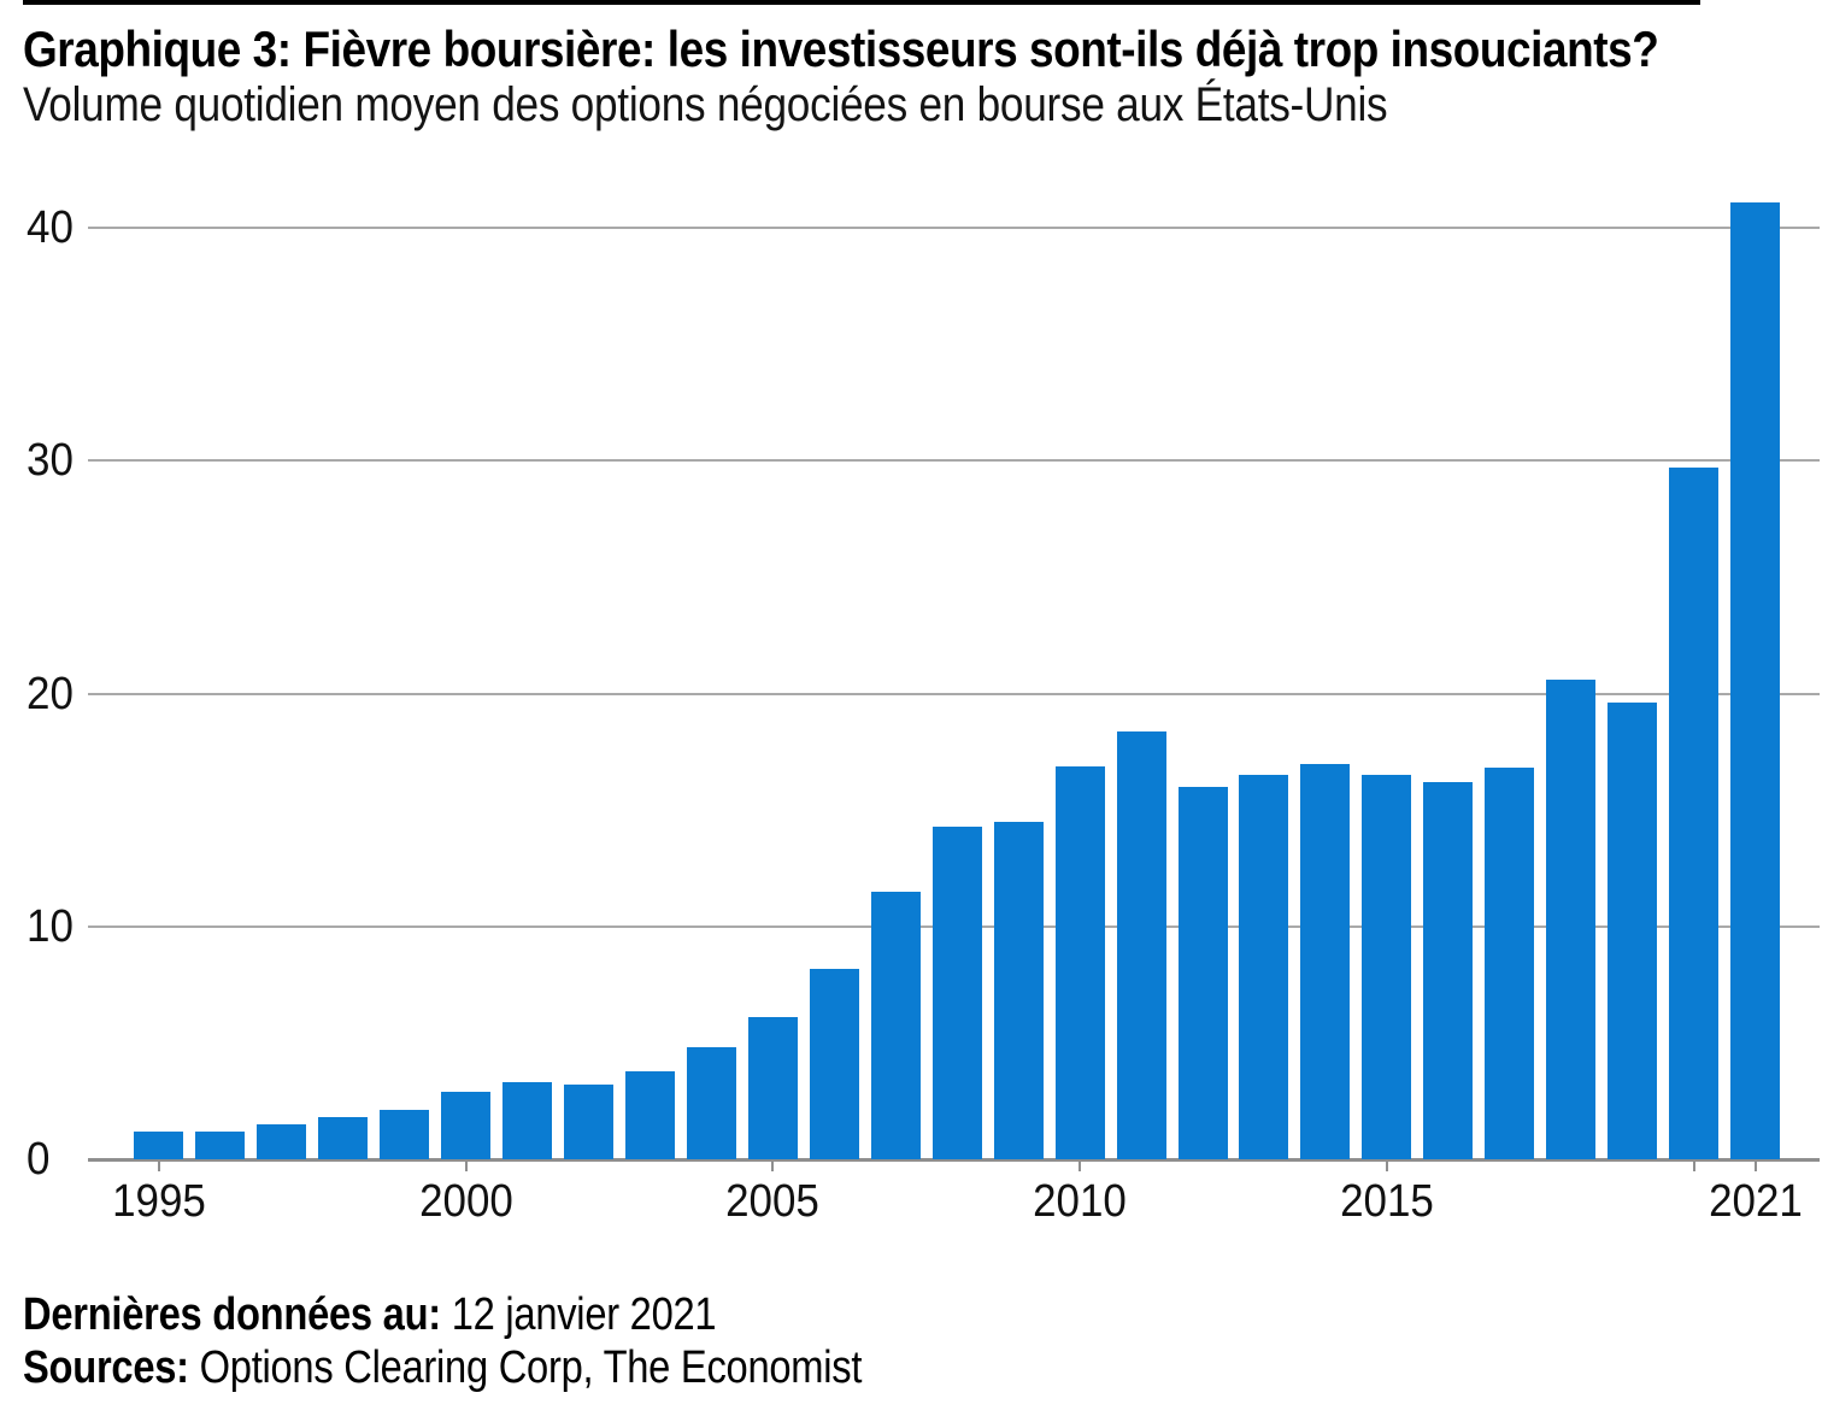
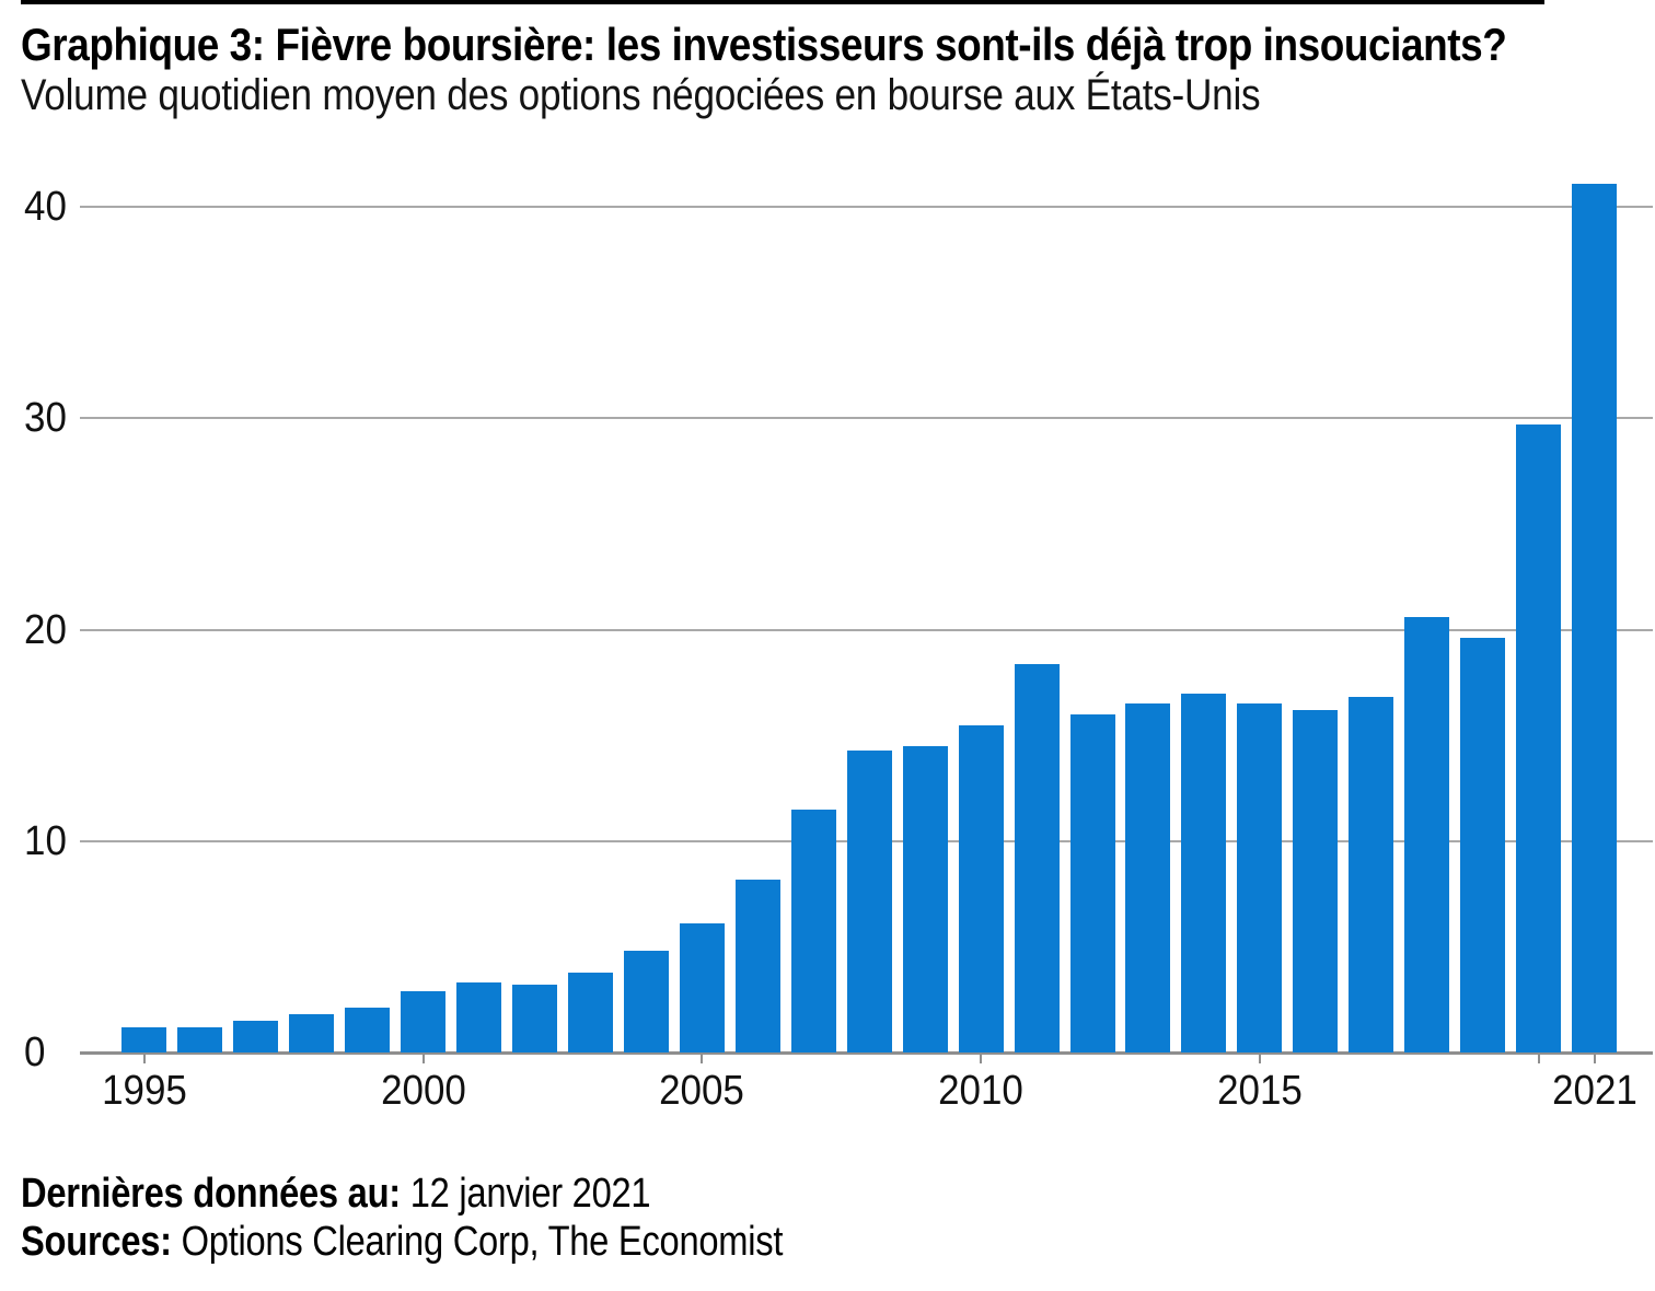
2010: 16.9 -> 15.5
